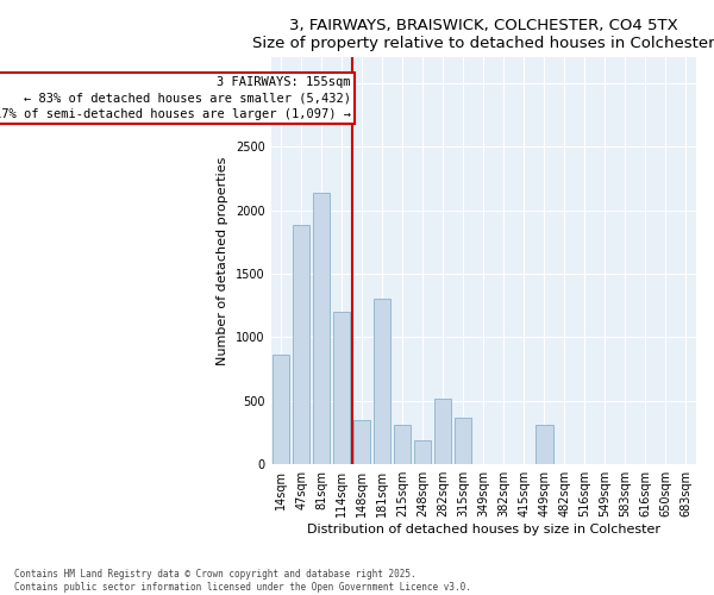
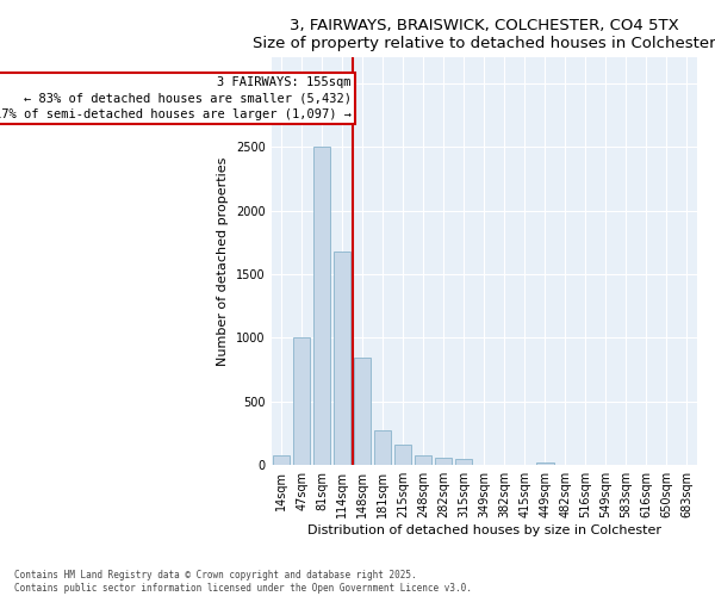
14sqm: 860 -> 80
47sqm: 1880 -> 1000
81sqm: 2140 -> 2500
114sqm: 1200 -> 1680
148sqm: 350 -> 840
181sqm: 1300 -> 270
215sqm: 310 -> 160
248sqm: 190 -> 80
282sqm: 520 -> 60
315sqm: 370 -> 40
449sqm: 310 -> 20
